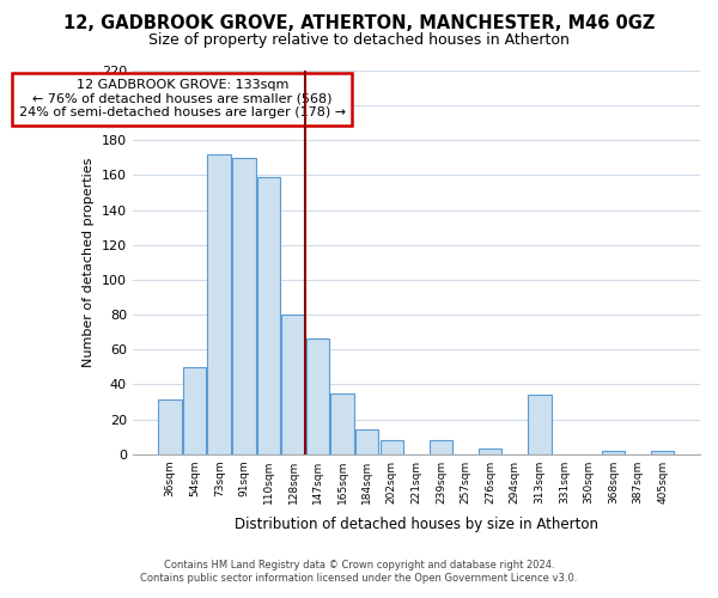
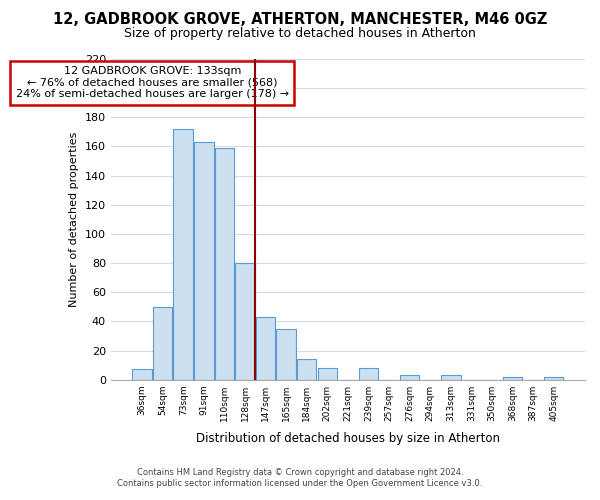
36sqm: 31 -> 7
91sqm: 170 -> 163
147sqm: 66 -> 43
313sqm: 34 -> 3
